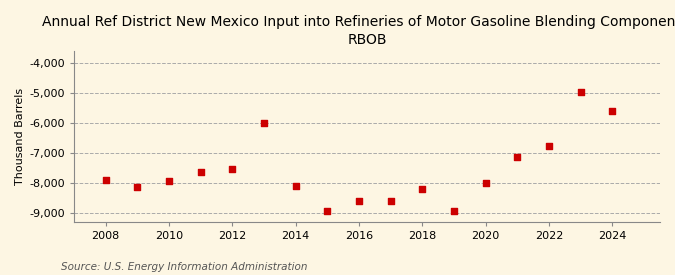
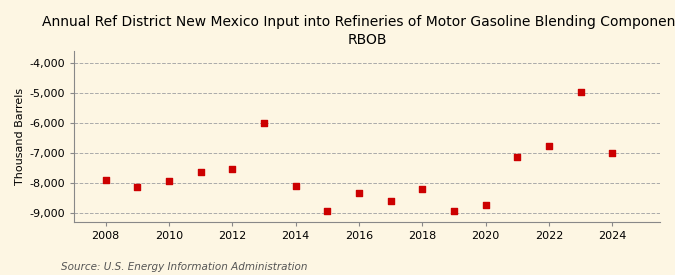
2016: -8,600 -> -8,350
2020: -8,000 -> -8,750
2024: -5,600 -> -7,000
